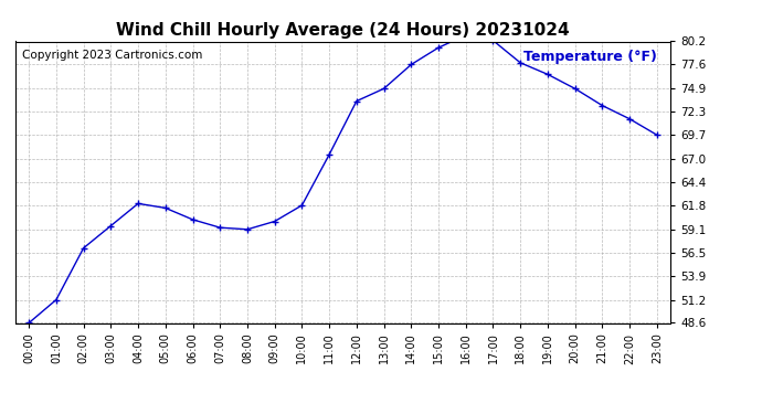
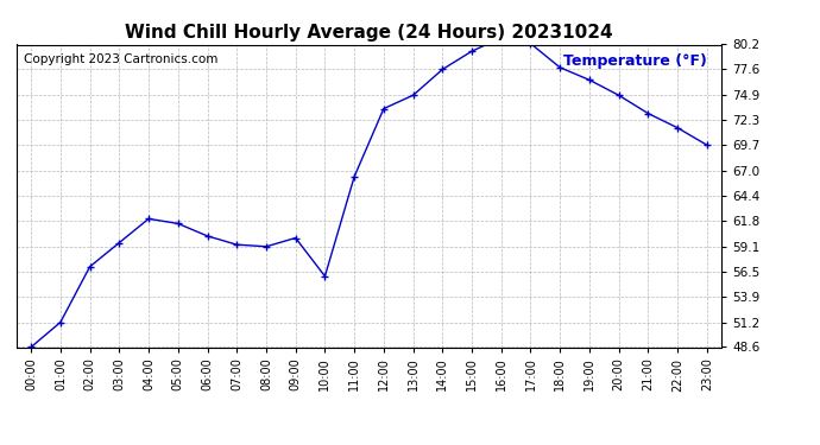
10:00: 61.8 -> 56.0
11:00: 67.5 -> 66.4
